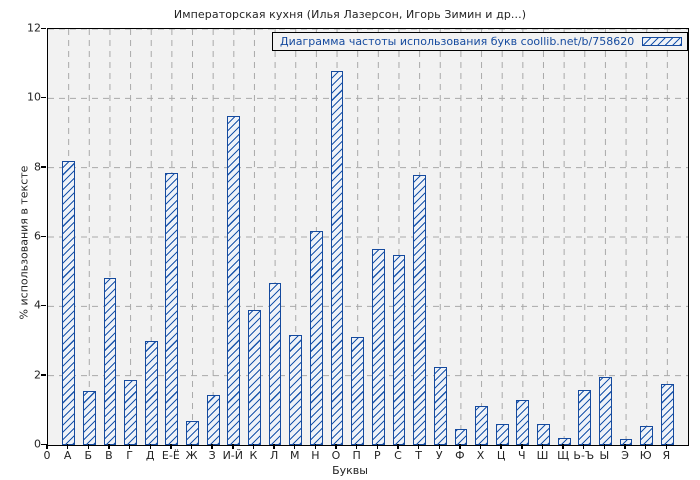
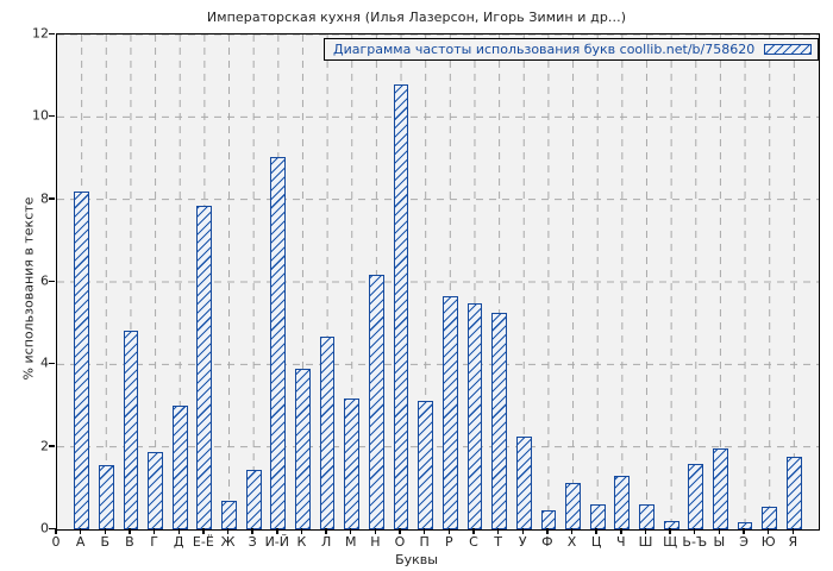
И-Й: 9.5 -> 9.0
Т: 7.8 -> 5.2
